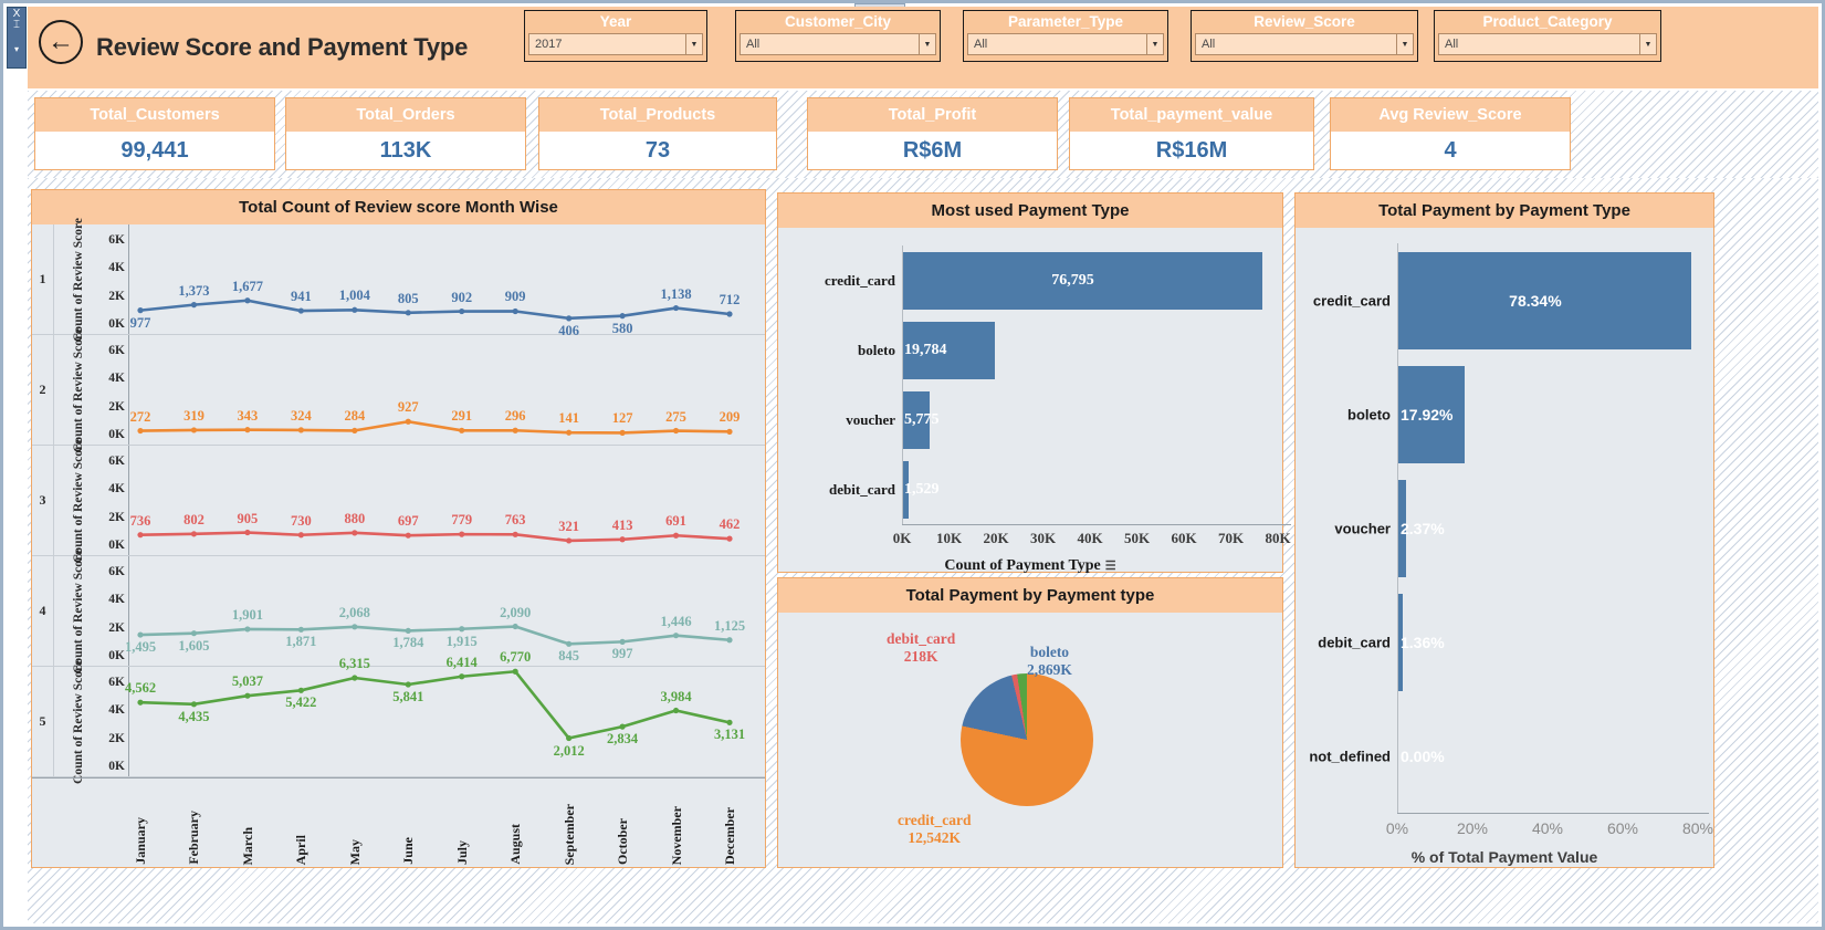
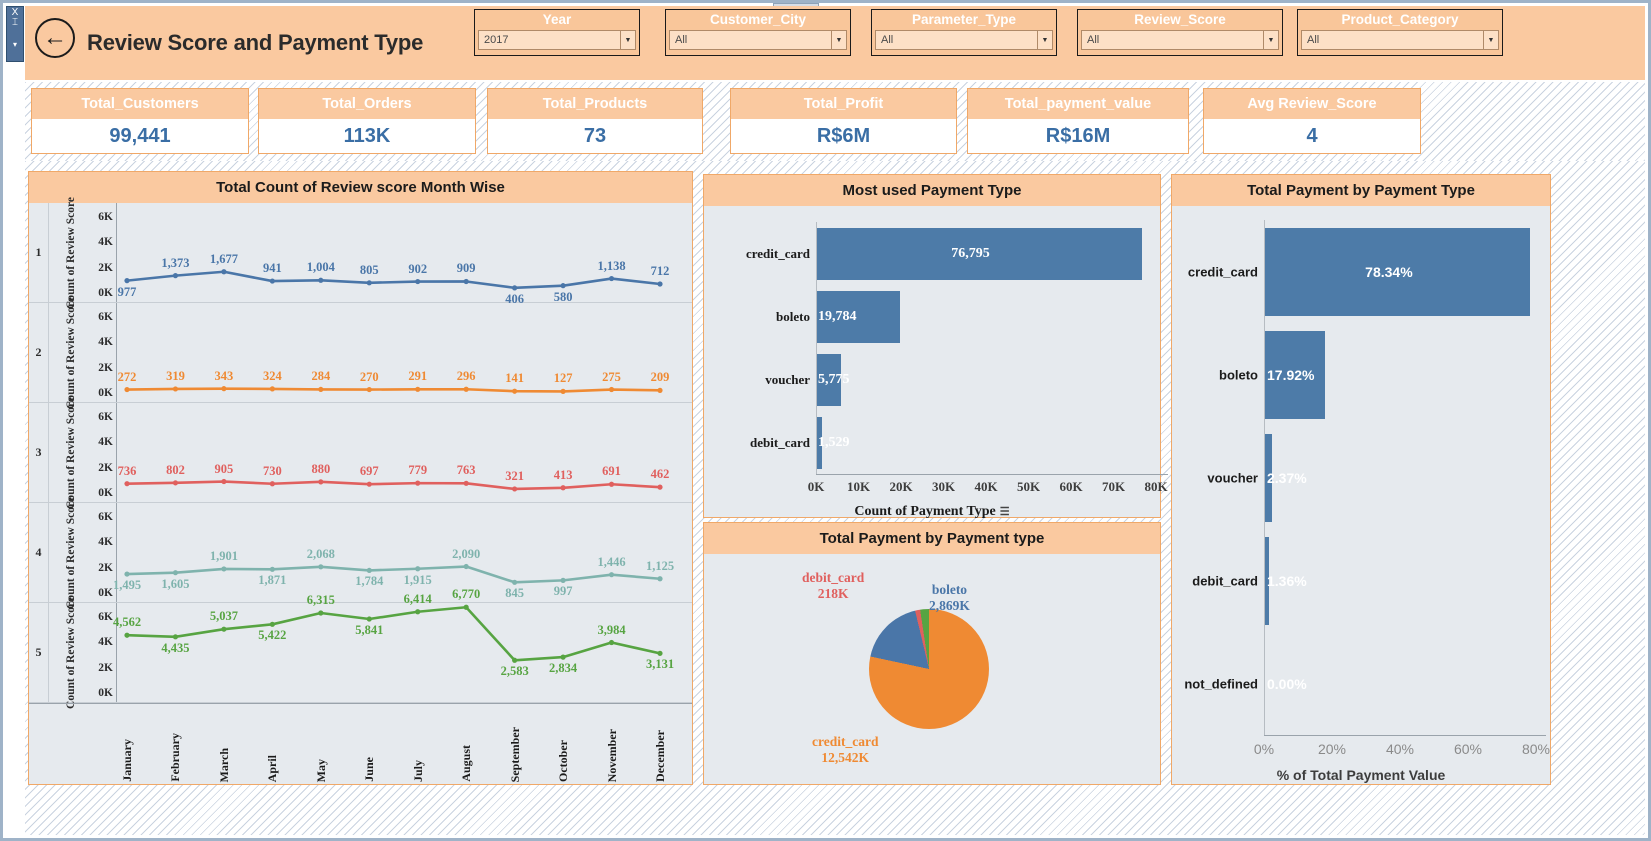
Total Count of Review score Month Wise/2/June: 927 -> 270
Total Count of Review score Month Wise/5/September: 2,012 -> 2,583
